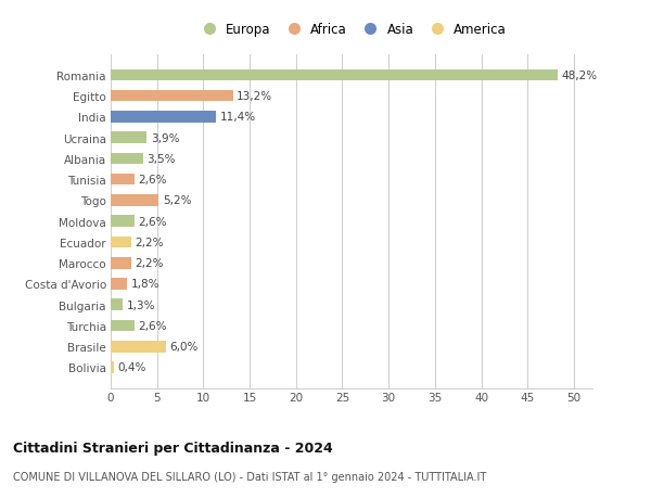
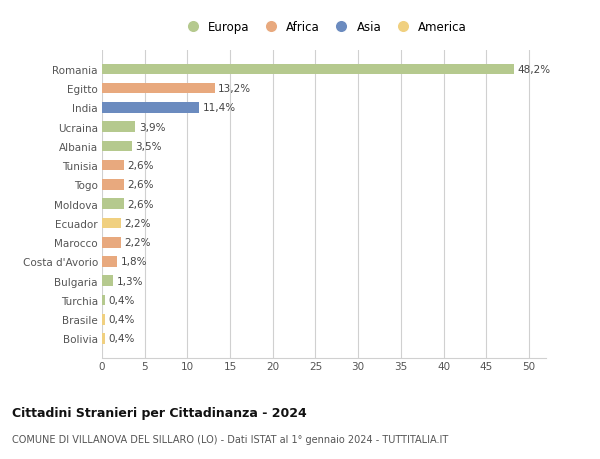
Togo: 5,2% -> 2,6%
Turchia: 2,6% -> 0,4%
Brasile: 6,0% -> 0,4%
